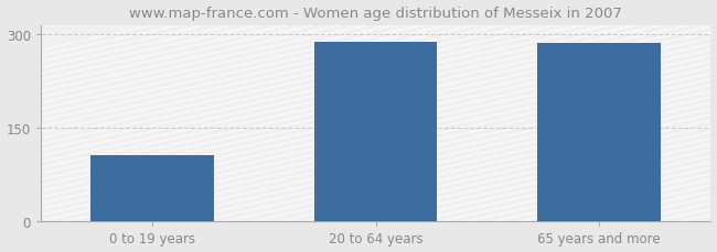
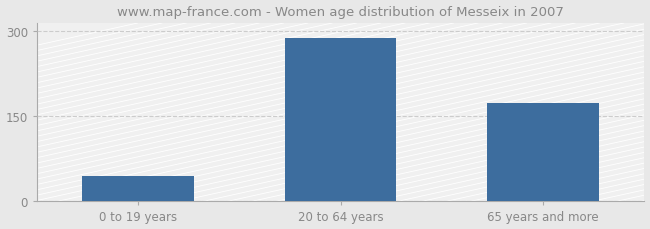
0 to 19 years: 107 -> 44
65 years and more: 287 -> 174
